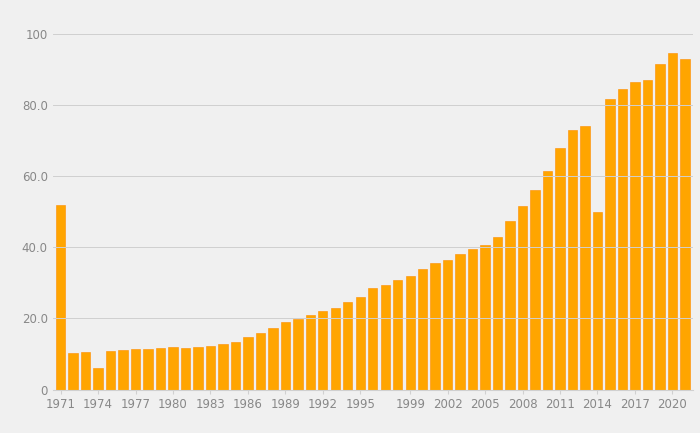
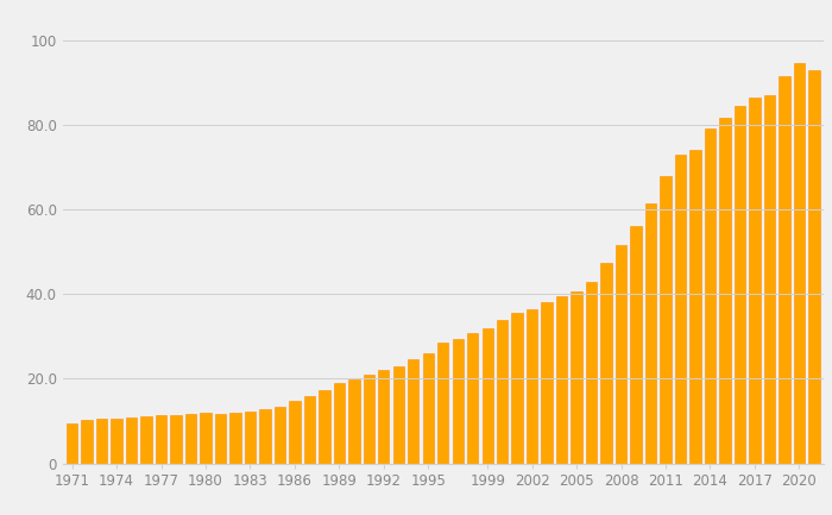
1971: 52.0 -> 9.5
1974: 6.0 -> 10.7
2014: 50.0 -> 79.0
